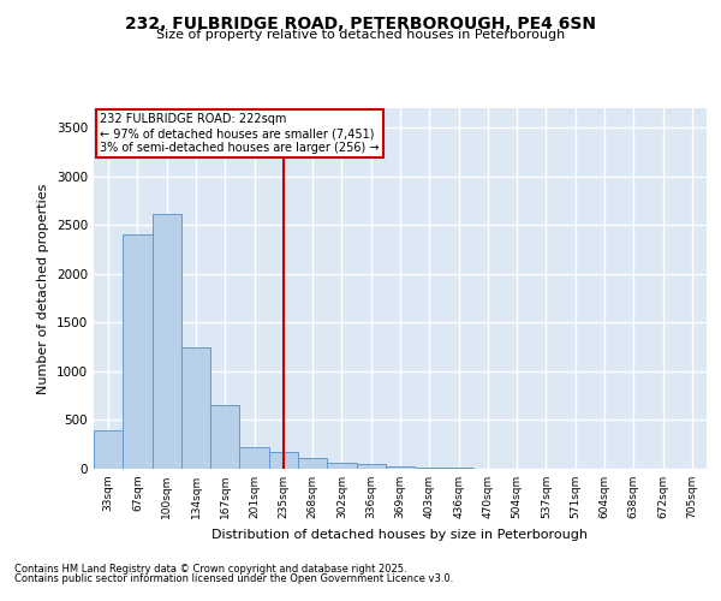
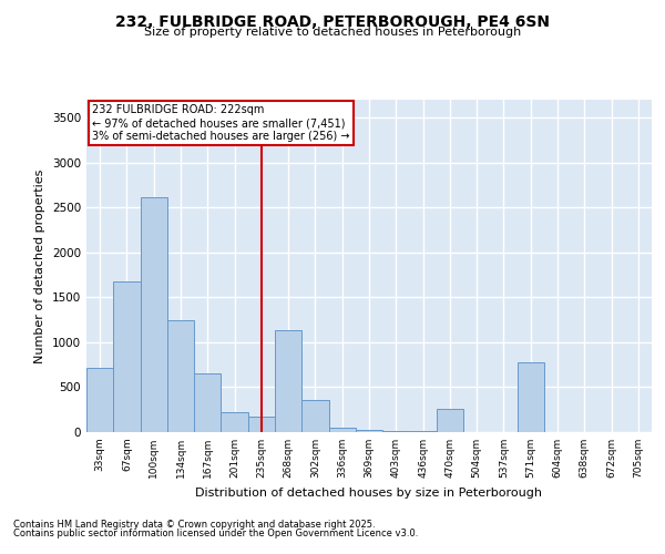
33sqm: 400 -> 720
67sqm: 2410 -> 1680
268sqm: 120 -> 1140
302sqm: 60 -> 360
470sqm: 0 -> 260
571sqm: 0 -> 780
